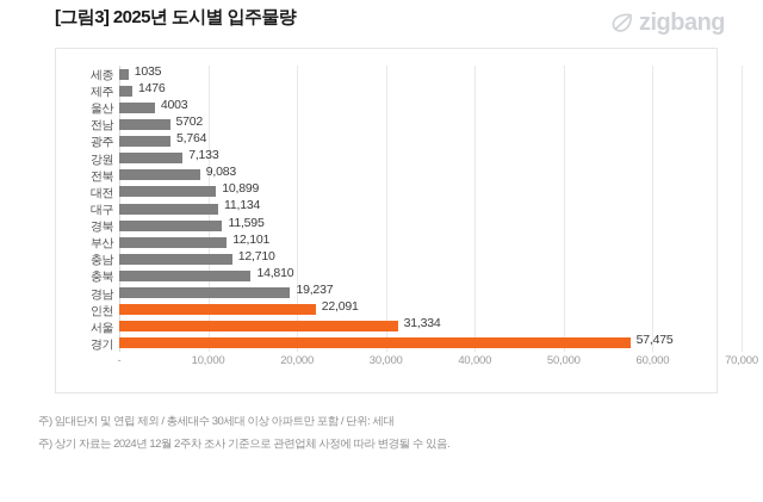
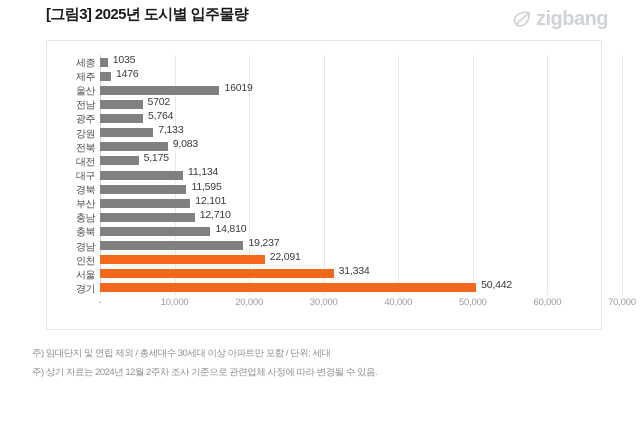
울산: 4003 -> 16019
대전: 10,899 -> 5,175
경기: 57,475 -> 50,442
